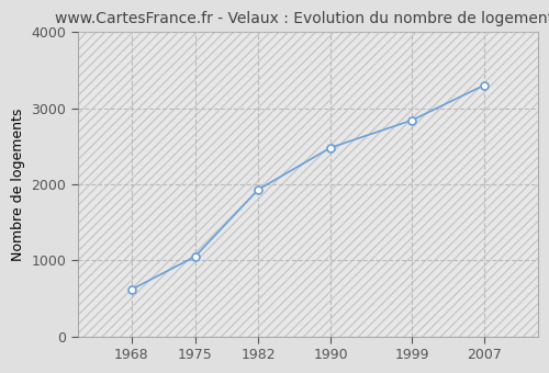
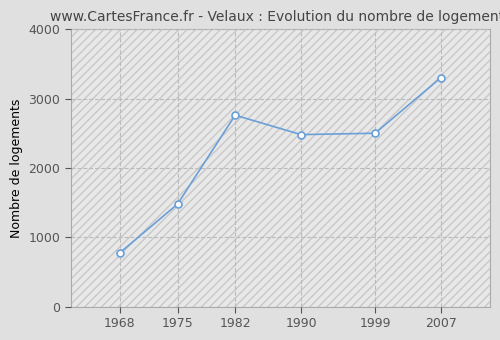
1968: 620 -> 780
1975: 1050 -> 1480
1982: 1930 -> 2760
1999: 2840 -> 2500
